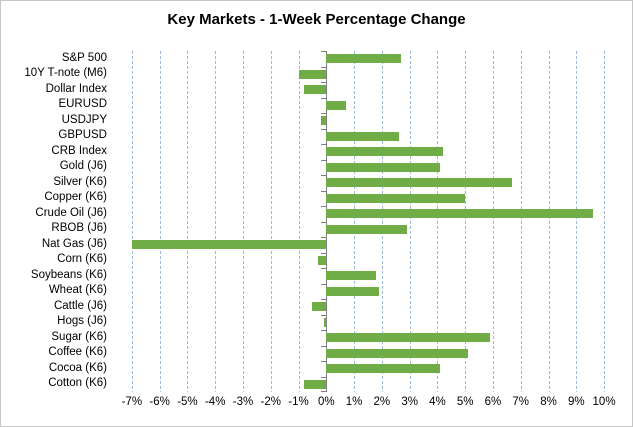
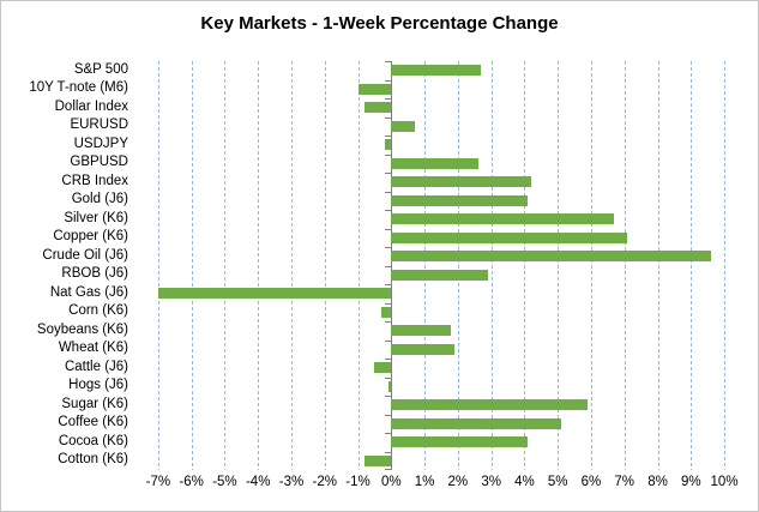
Copper (K6): 5.0% -> 7.1%
